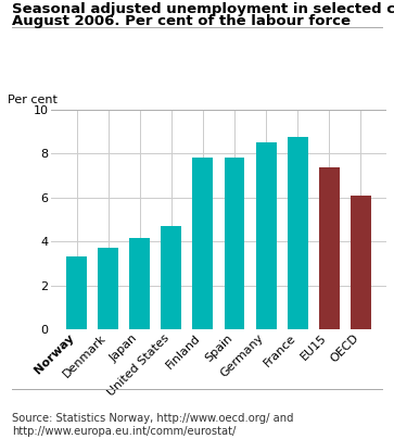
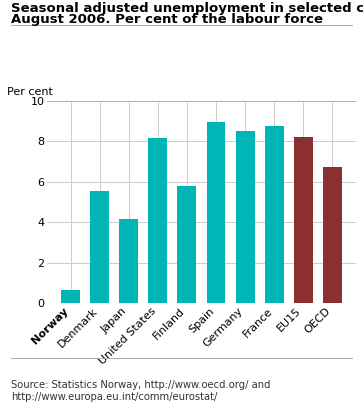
Norway: 3.30 -> 0.65
Denmark: 3.70 -> 5.55
United States: 4.70 -> 8.15
Finland: 7.80 -> 5.80
Spain: 7.80 -> 8.95
EU15: 7.40 -> 8.20
OECD: 6.10 -> 6.75
